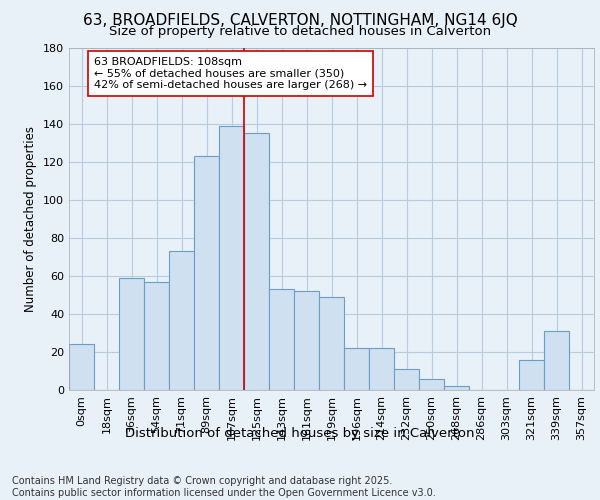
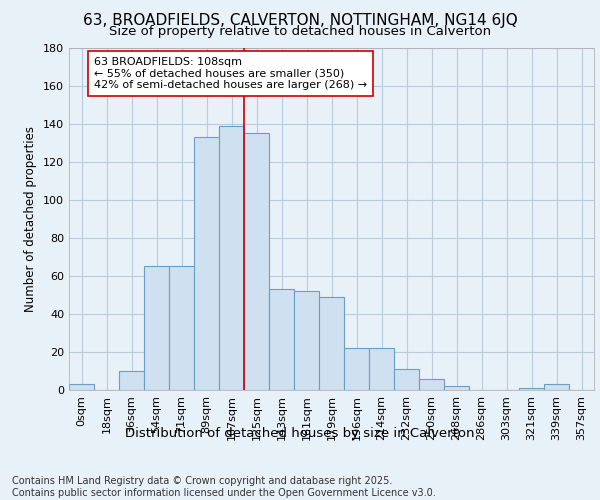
0sqm: 24 -> 3
36sqm: 59 -> 10
54sqm: 57 -> 65
71sqm: 73 -> 65
89sqm: 123 -> 133
321sqm: 16 -> 1
339sqm: 31 -> 3
